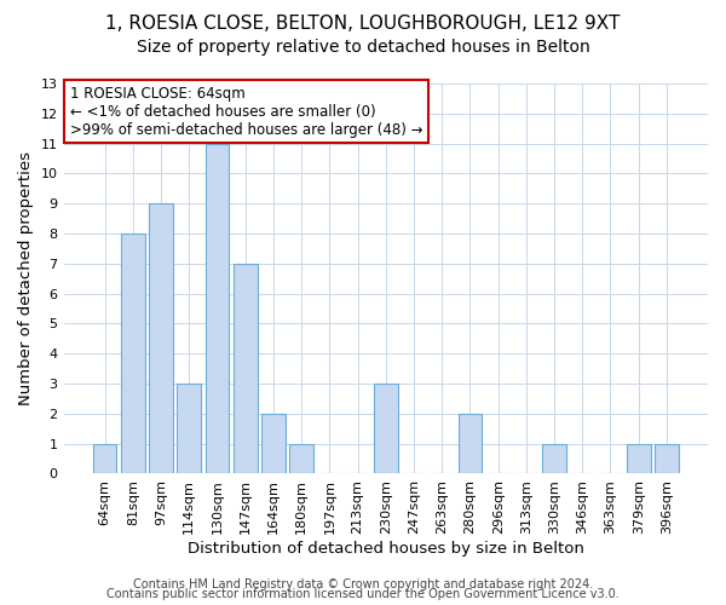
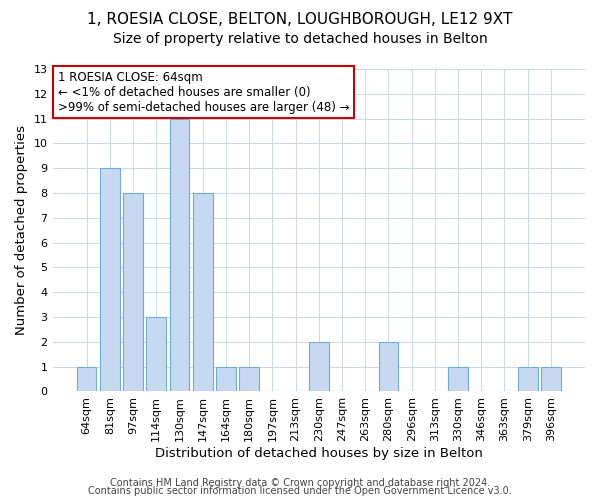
81sqm: 8 -> 9
97sqm: 9 -> 8
147sqm: 7 -> 8
164sqm: 2 -> 1
230sqm: 3 -> 2
